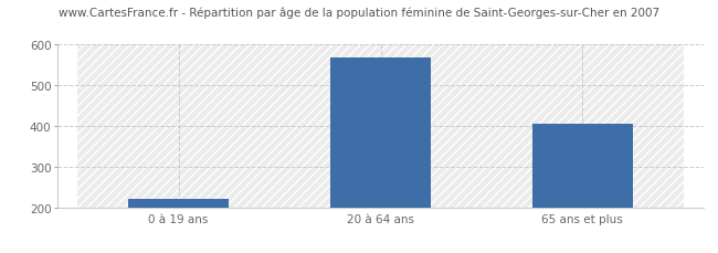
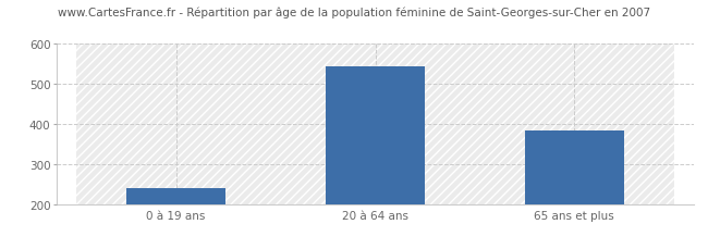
0 à 19 ans: 222 -> 240
20 à 64 ans: 568 -> 545
65 ans et plus: 406 -> 385
